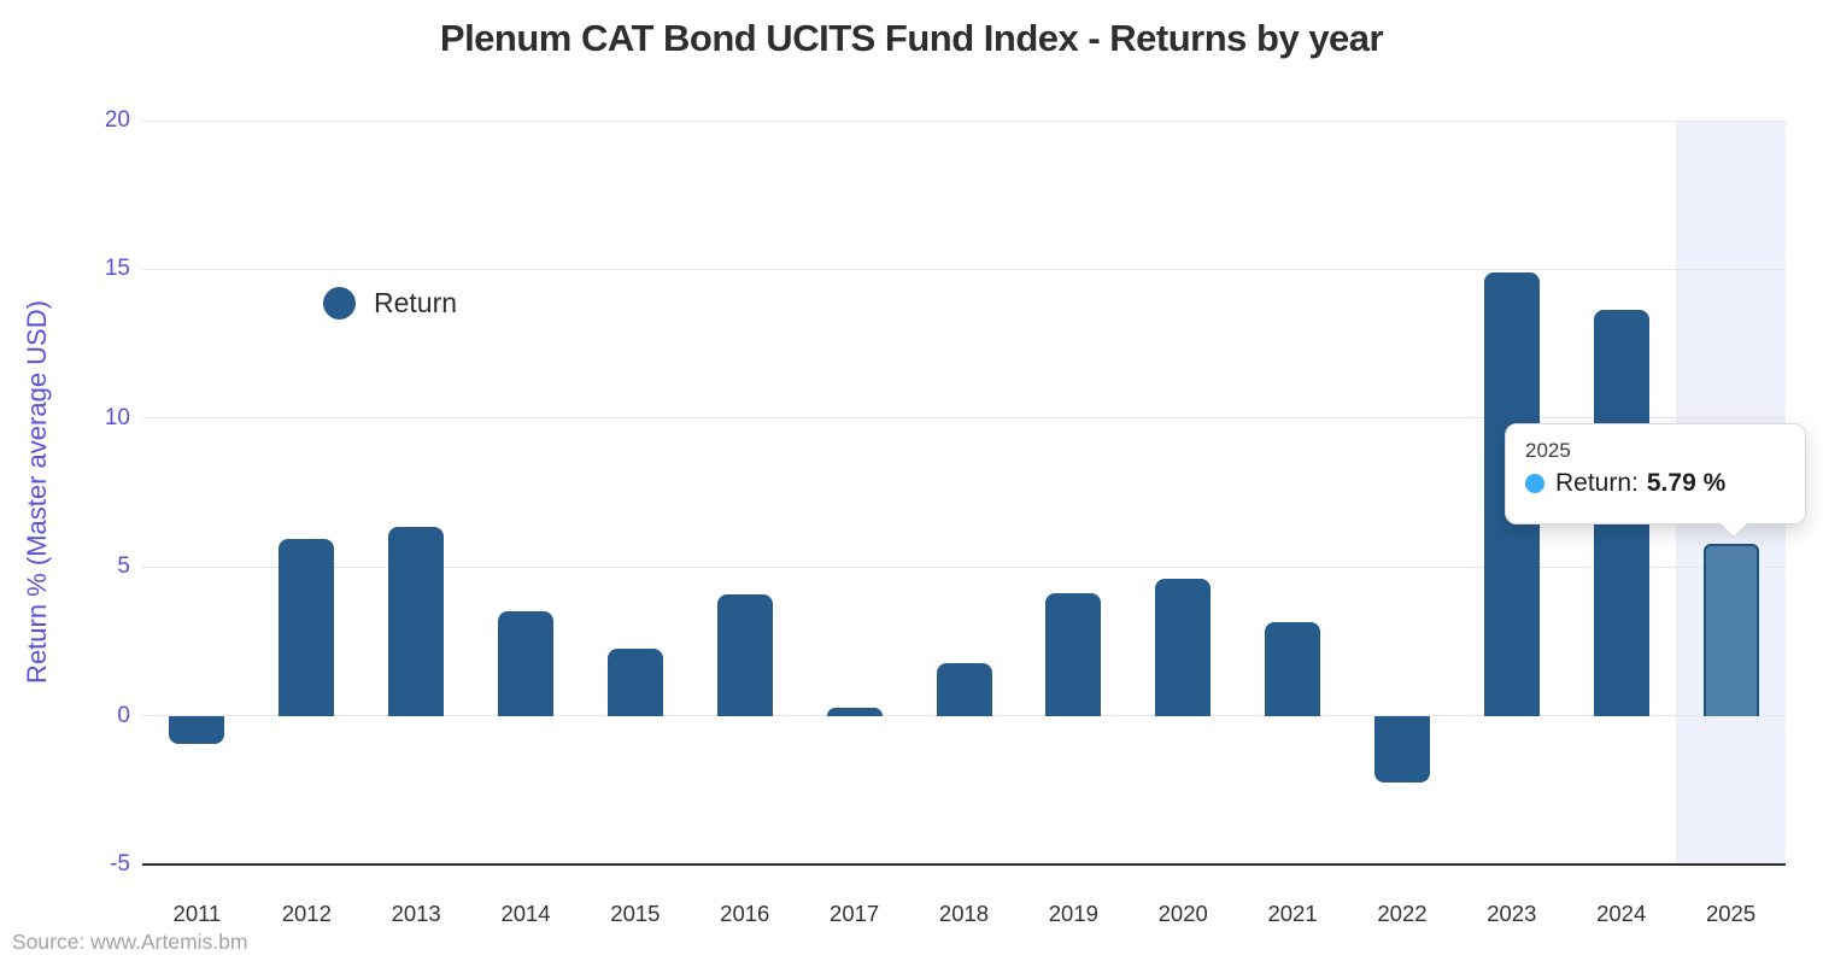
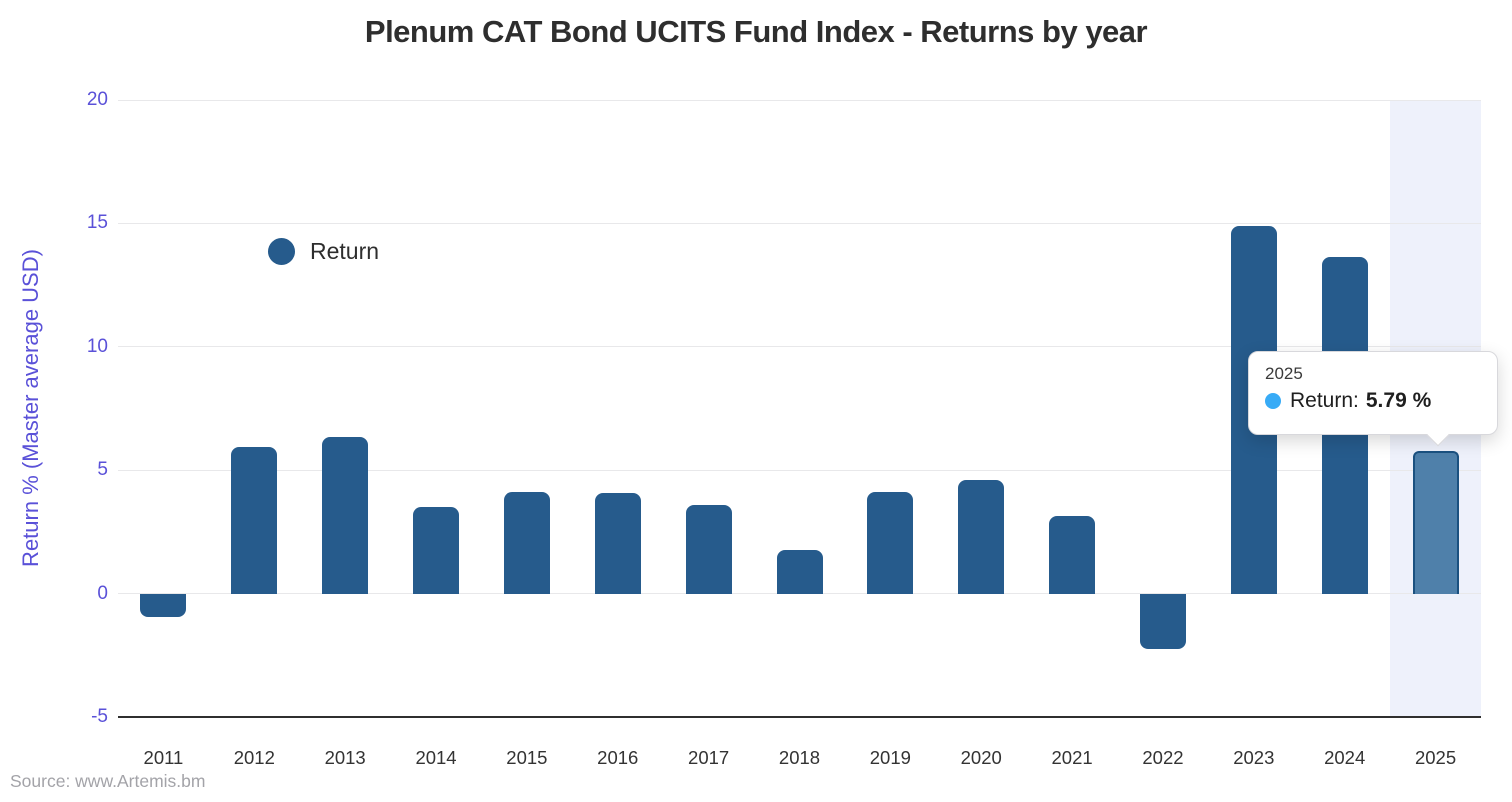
2015: 2.2 -> 4.1
2017: 0.3 -> 3.6
